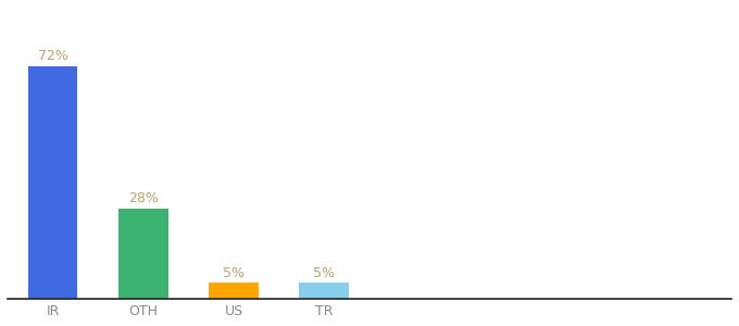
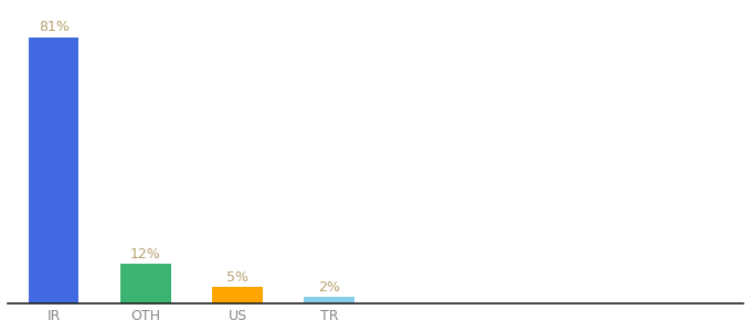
IR: 72% -> 81%
OTH: 28% -> 12%
TR: 5% -> 2%
